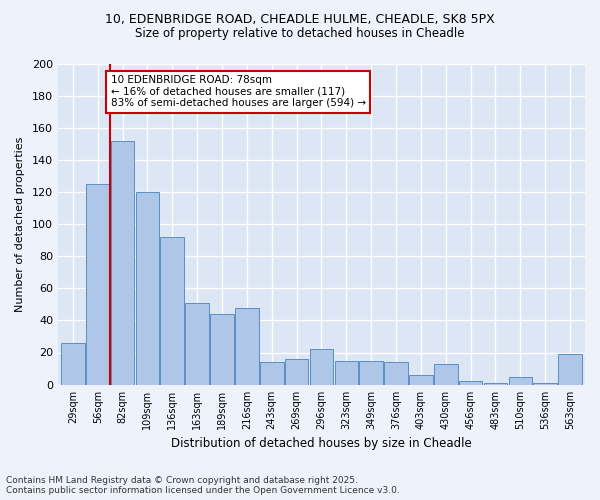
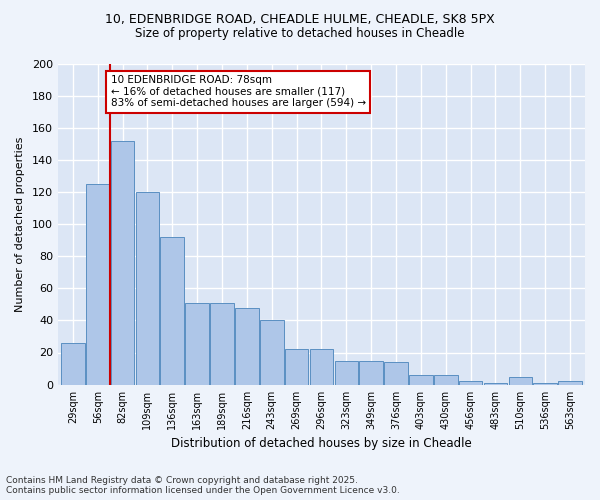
189sqm: 44 -> 51
243sqm: 14 -> 40
269sqm: 16 -> 22
430sqm: 13 -> 6
563sqm: 19 -> 2
